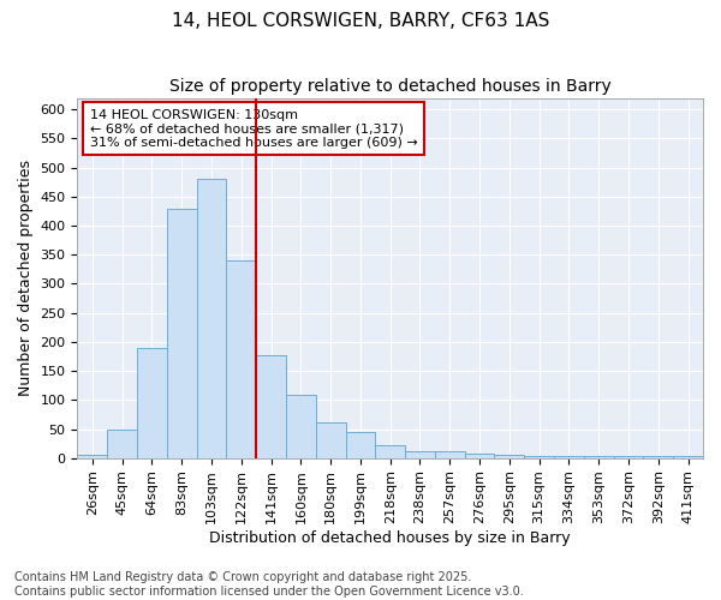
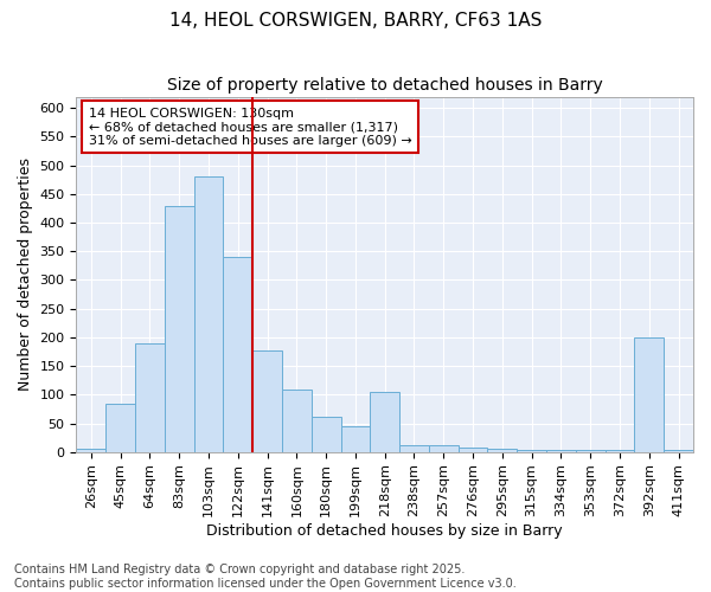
45sqm: 50 -> 85
218sqm: 23 -> 105
392sqm: 3 -> 200
